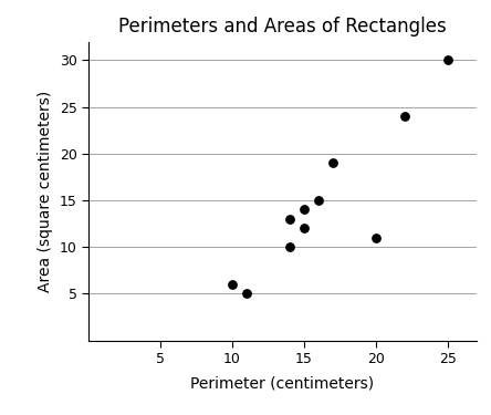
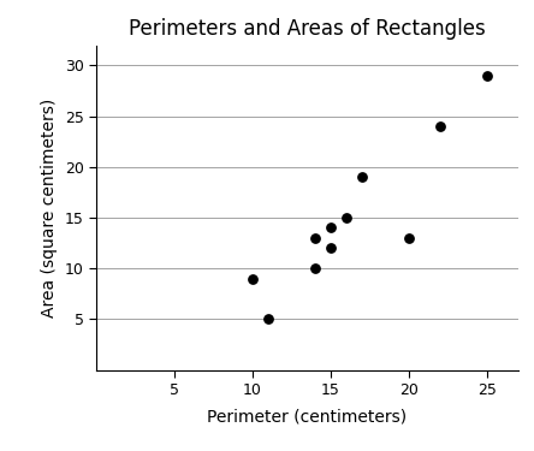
10: 6 -> 9
20: 11 -> 13
25: 30 -> 29
